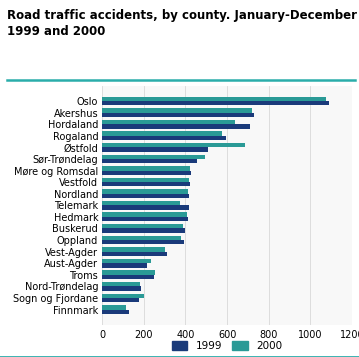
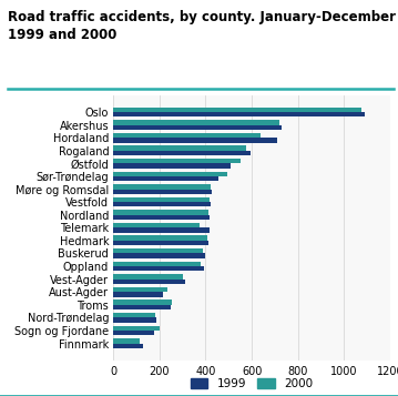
2000/Østfold: 685 -> 550
